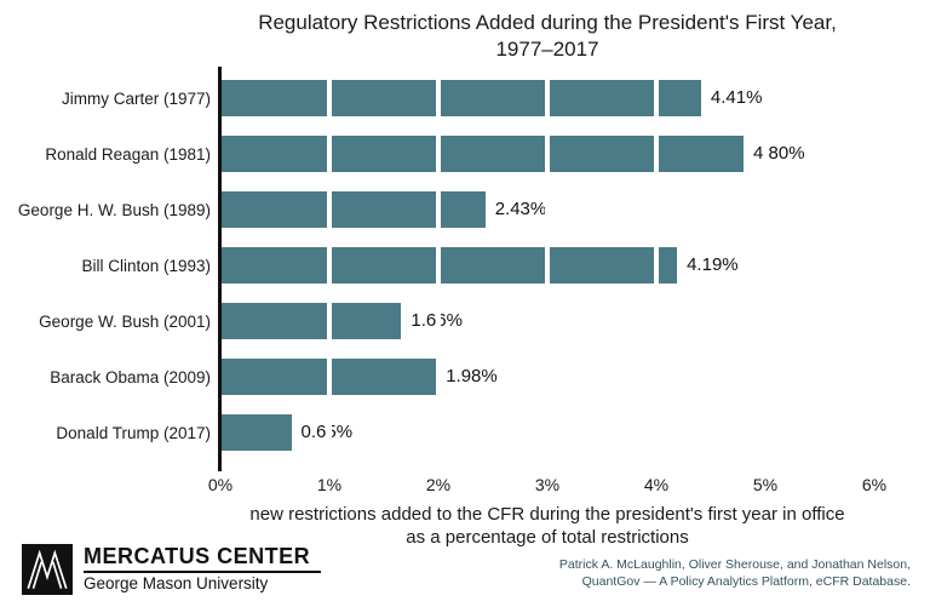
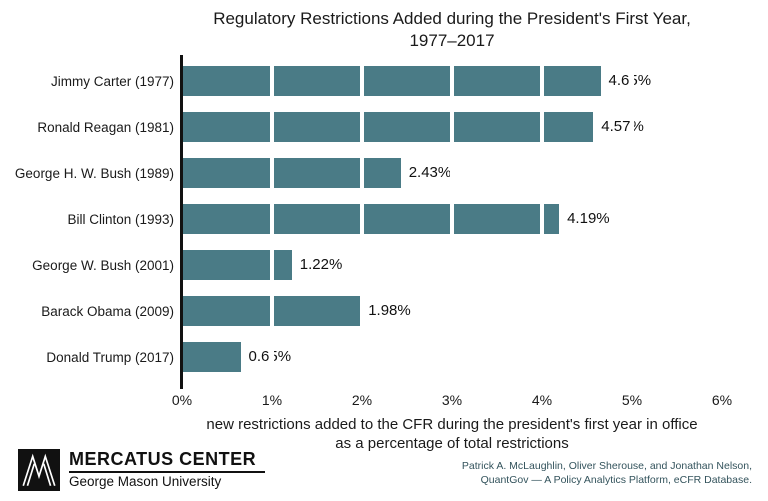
Jimmy Carter (1977): 4.41% -> 4.65%
Ronald Reagan (1981): 4.80% -> 4.57%
George W. Bush (2001): 1.66% -> 1.22%
